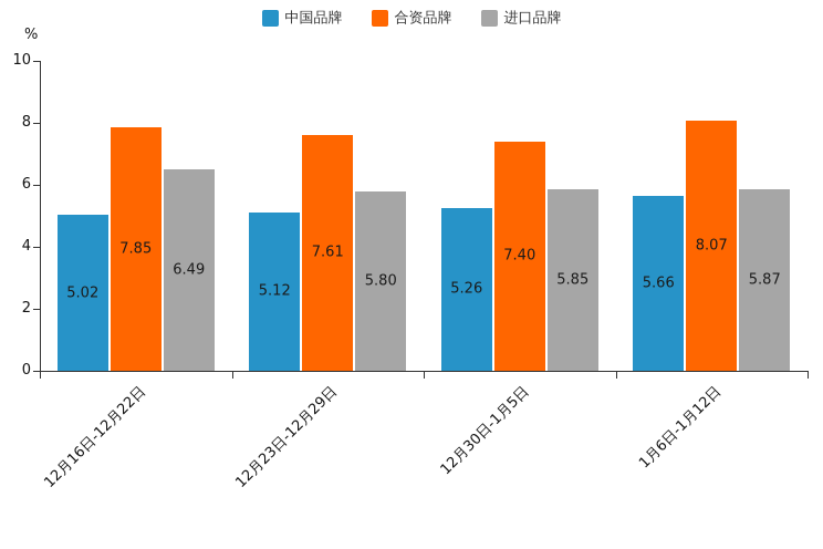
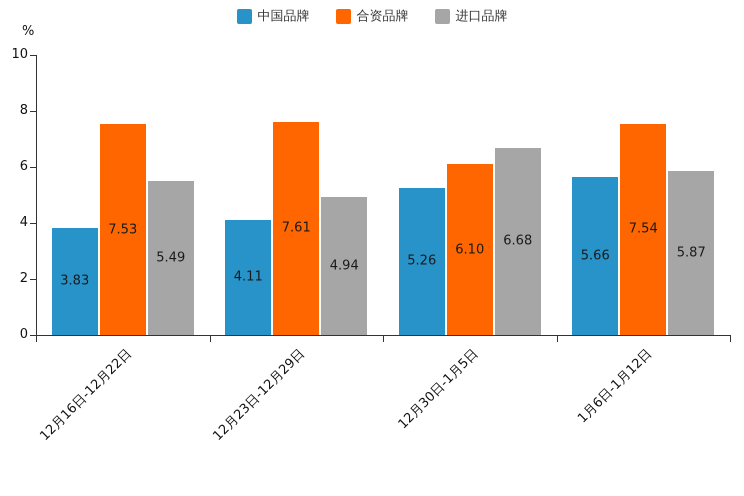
中国品牌/12月16日-12月22日: 5.02 -> 3.83
合资品牌/12月16日-12月22日: 7.85 -> 7.53
进口品牌/12月16日-12月22日: 6.49 -> 5.49
中国品牌/12月23日-12月29日: 5.12 -> 4.11
进口品牌/12月23日-12月29日: 5.80 -> 4.94
合资品牌/12月30日-1月5日: 7.40 -> 6.10
进口品牌/12月30日-1月5日: 5.85 -> 6.68
合资品牌/1月6日-1月12日: 8.07 -> 7.54
